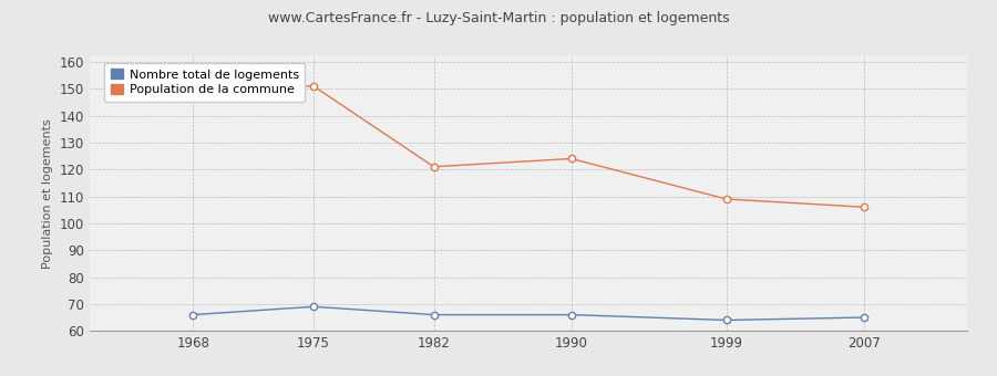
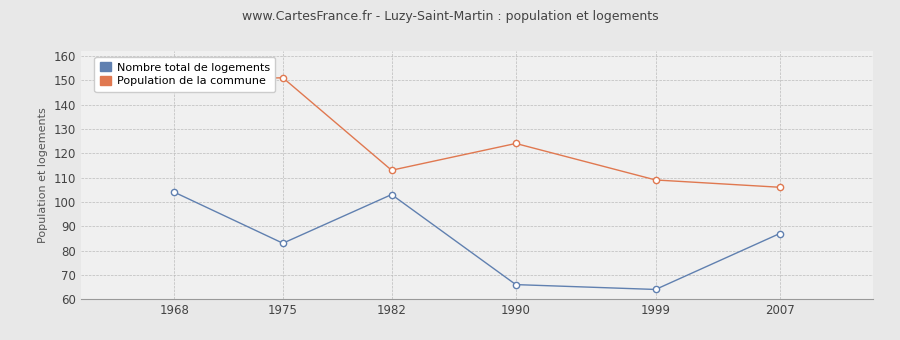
Nombre total de logements/1968: 66 -> 104
Nombre total de logements/1975: 69 -> 83
Nombre total de logements/1982: 66 -> 103
Population de la commune/1982: 121 -> 113
Nombre total de logements/2007: 65 -> 87
